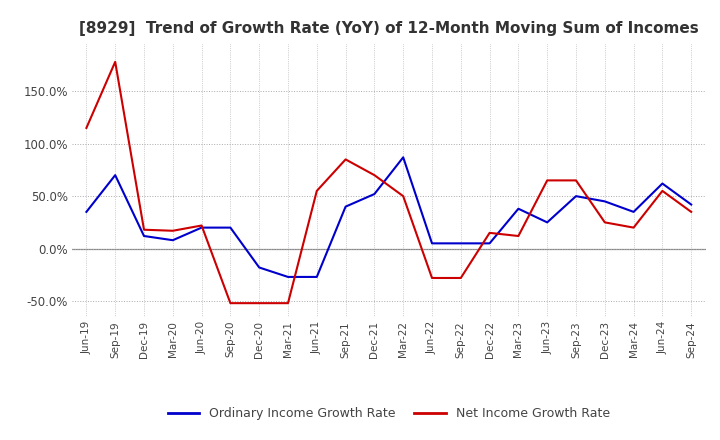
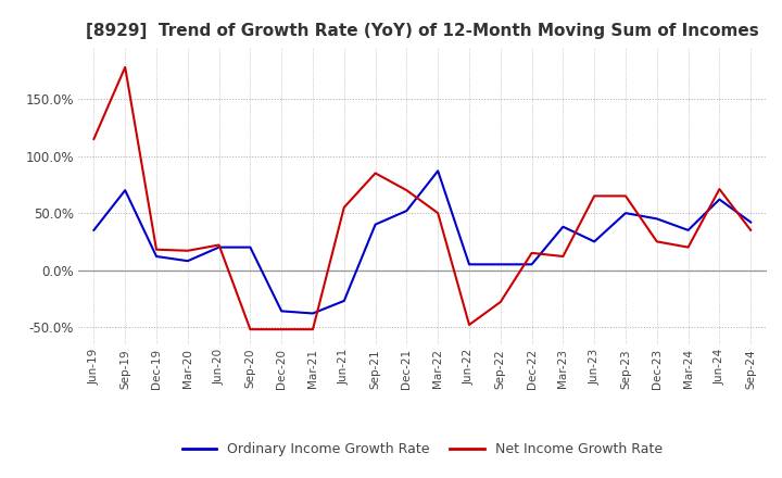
Ordinary Income Growth Rate/Dec-20: -18% -> -36%
Ordinary Income Growth Rate/Mar-21: -27% -> -38%
Net Income Growth Rate/Jun-22: -28% -> -48%
Net Income Growth Rate/Jun-24: 55% -> 71%
